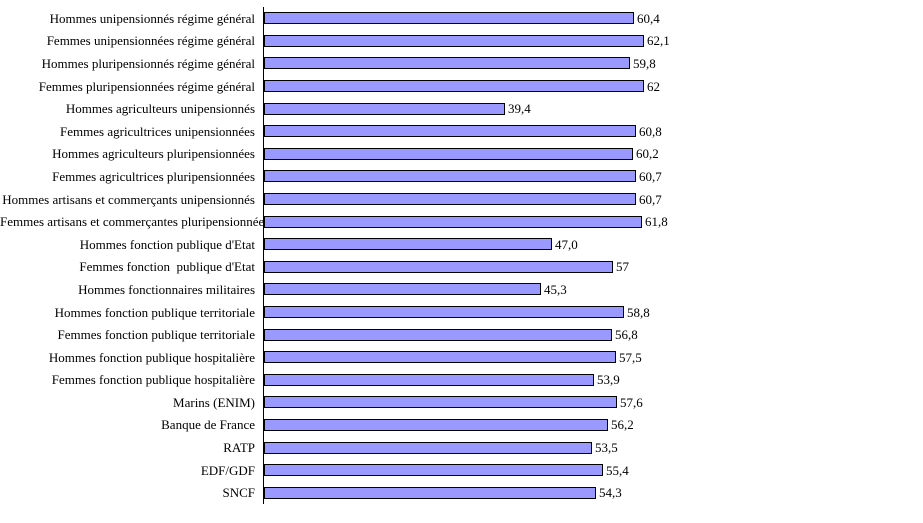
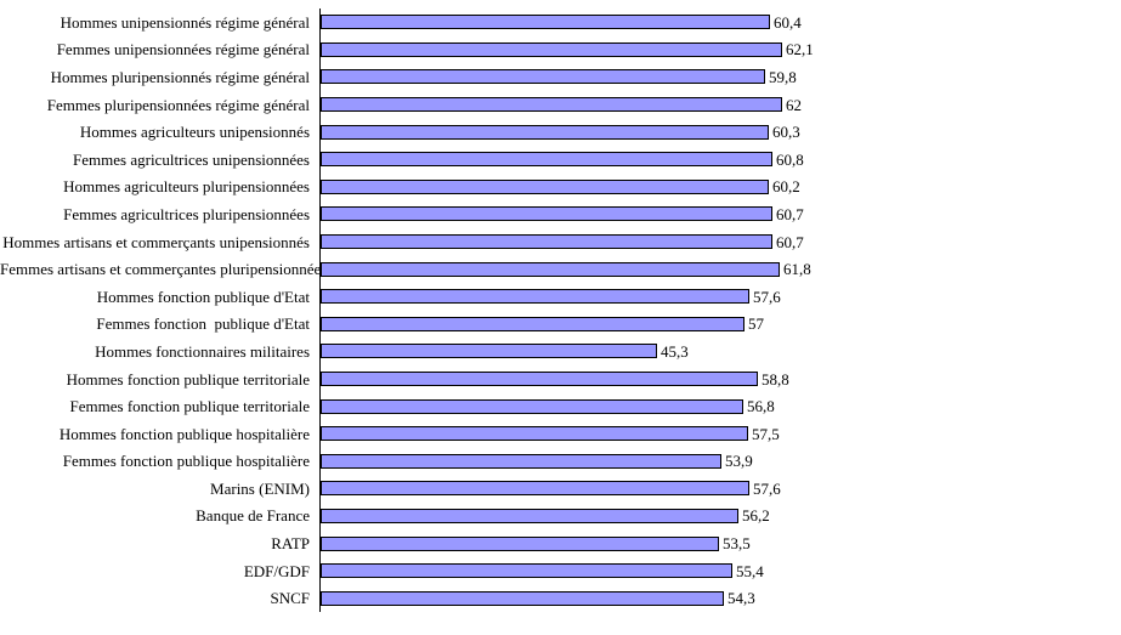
Hommes agriculteurs unipensionnés: 39,4 -> 60,3
Hommes fonction publique d'Etat: 47,0 -> 57,6
